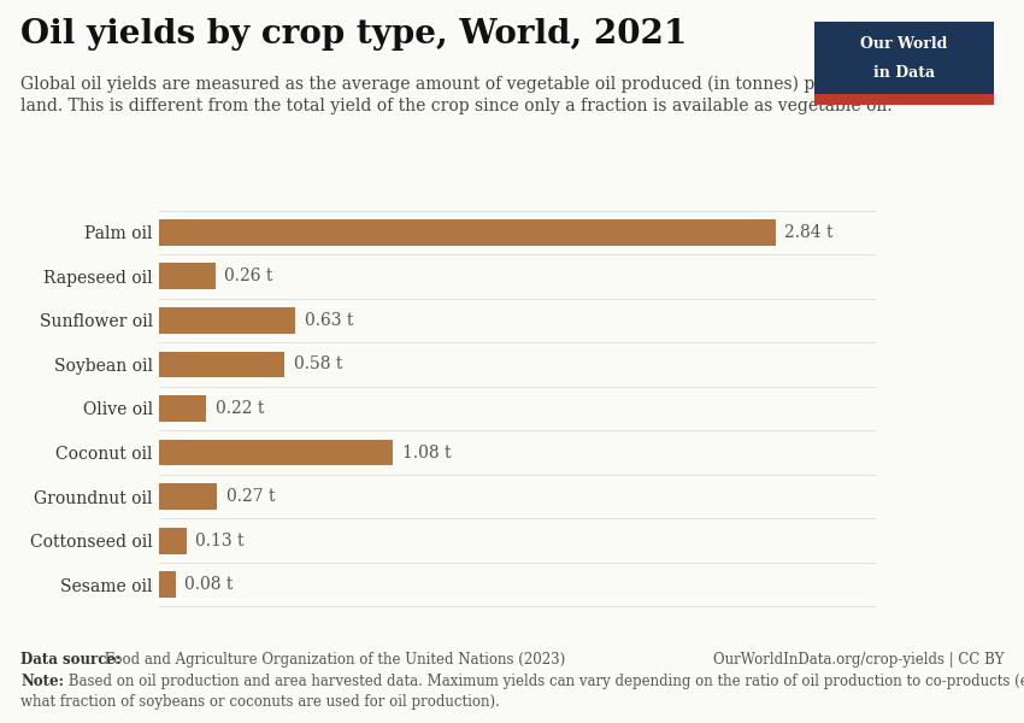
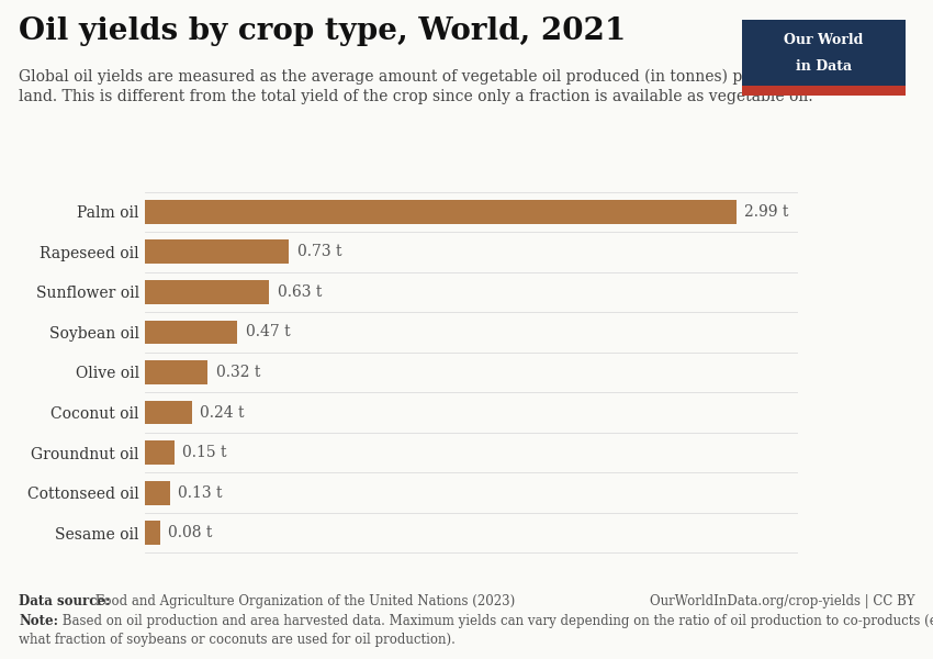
Palm oil: 2.84 -> 2.99
Rapeseed oil: 0.26 -> 0.73
Soybean oil: 0.58 -> 0.47
Olive oil: 0.22 -> 0.32
Coconut oil: 1.08 -> 0.24
Groundnut oil: 0.27 -> 0.15
